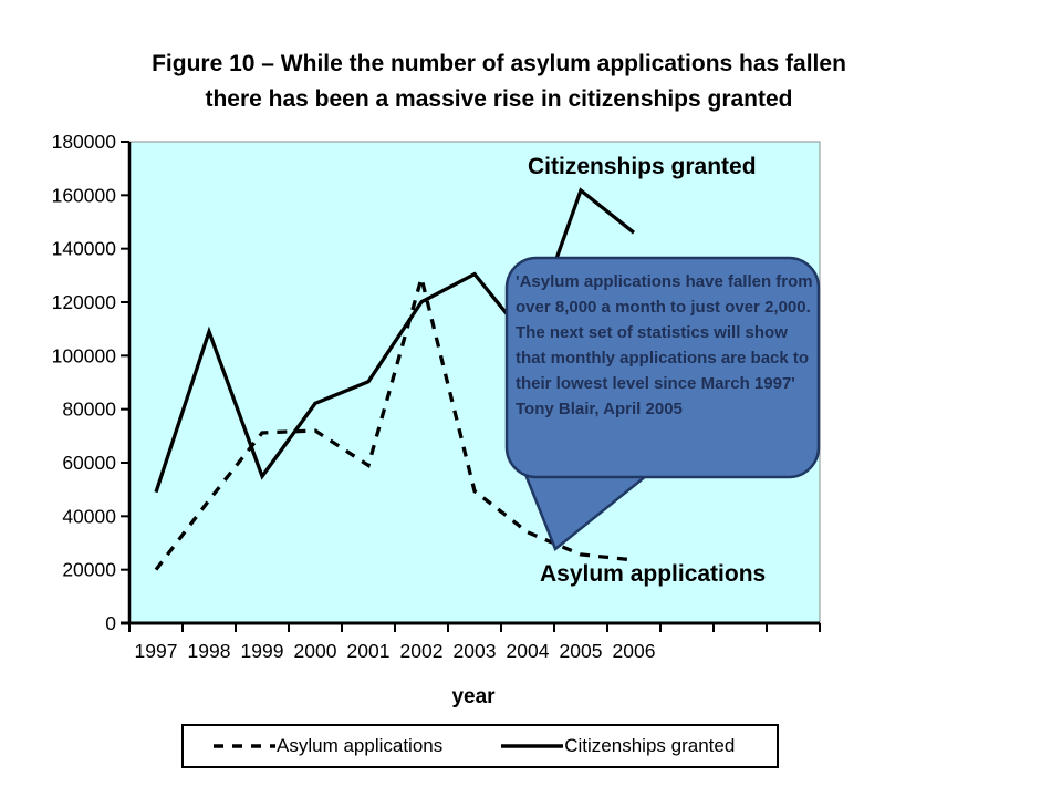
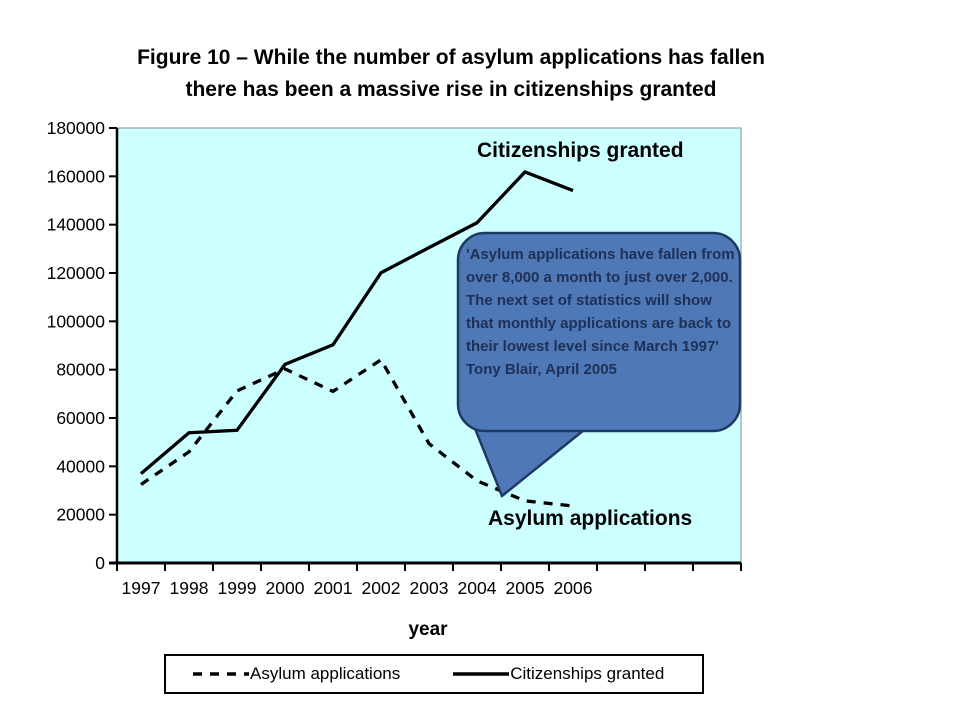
Asylum applications/1997: 20000 -> 32000
Citizenships granted/1997: 49000 -> 37000
Citizenships granted/1998: 109000 -> 54000
Asylum applications/2000: 72000 -> 80000
Asylum applications/2001: 59000 -> 71000
Asylum applications/2002: 129000 -> 84000
Citizenships granted/2004: 106000 -> 141000
Citizenships granted/2006: 146000 -> 154000
